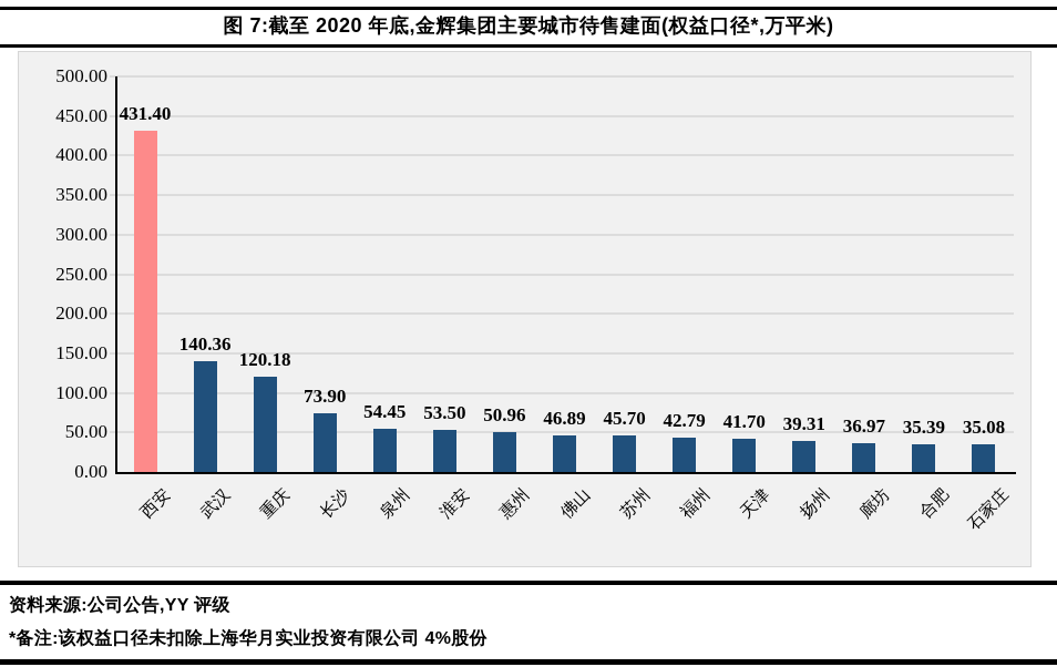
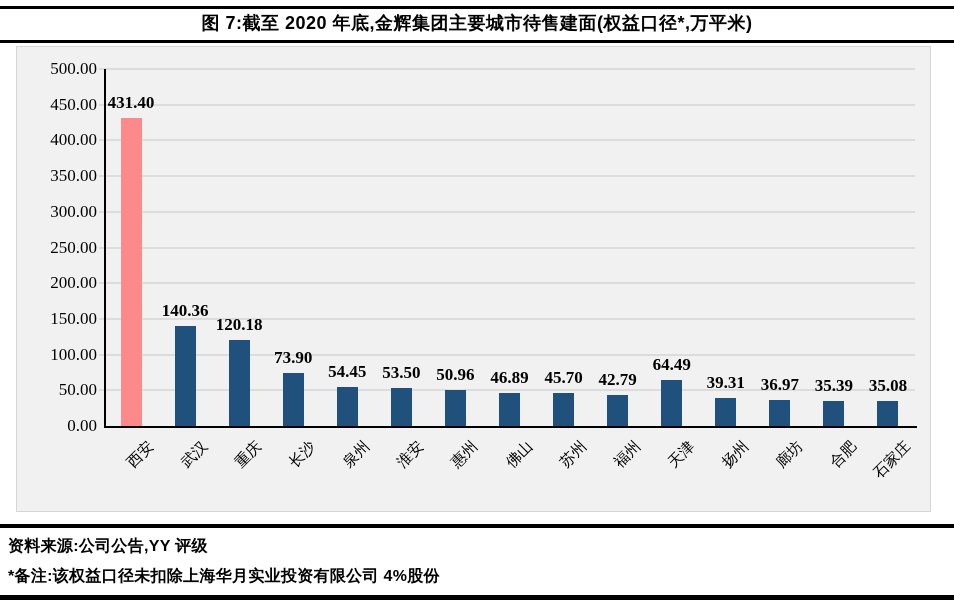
天津: 41.70 -> 64.49
